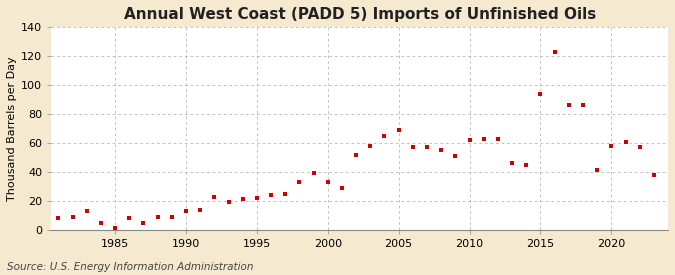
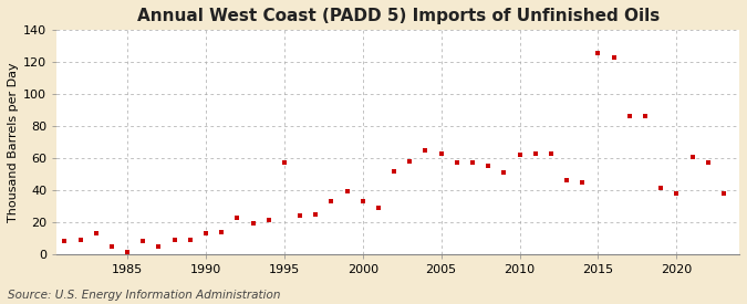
1995: 22 -> 57
2005: 69 -> 63
2015: 94 -> 126
2020: 58 -> 38
